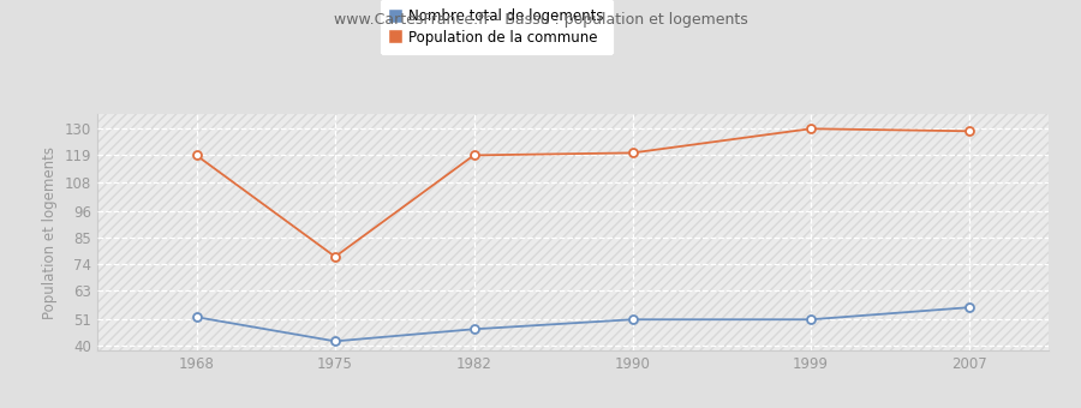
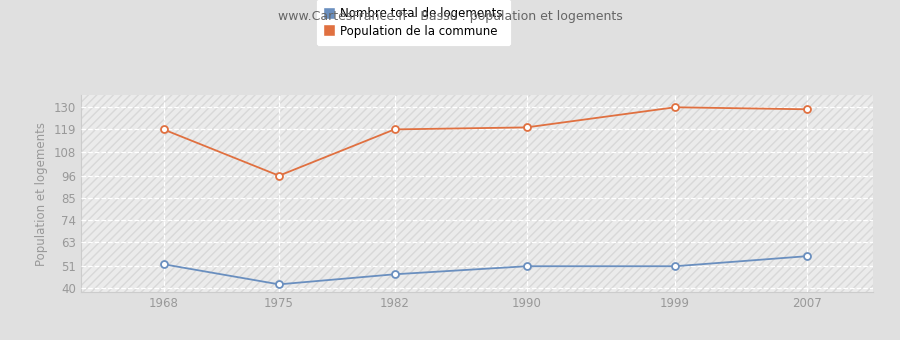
Population de la commune/1975: 77 -> 96
